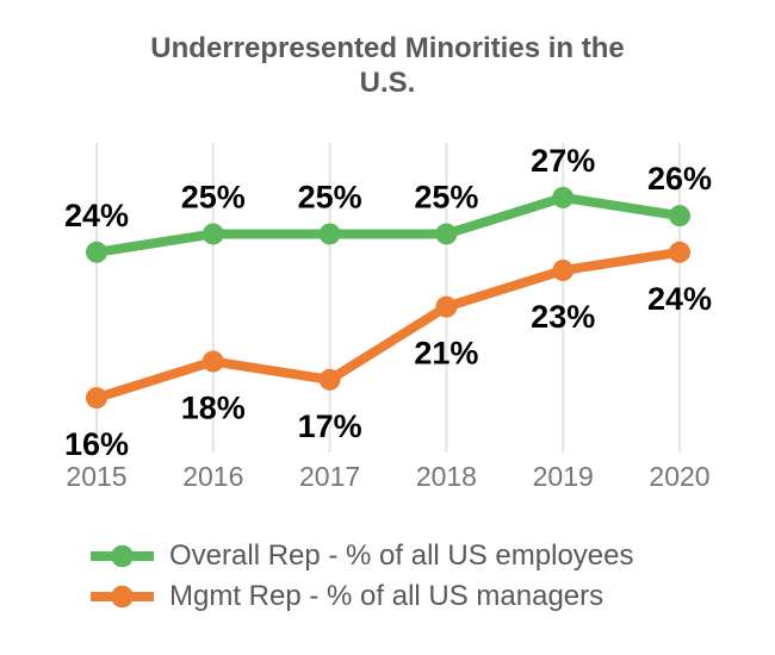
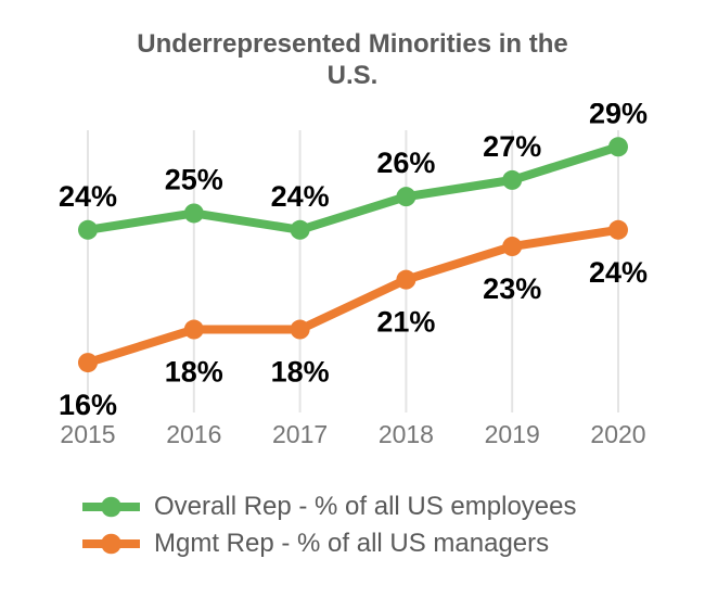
Overall Rep - % of all US employees/2017: 25% -> 24%
Mgmt Rep - % of all US managers/2017: 17% -> 18%
Overall Rep - % of all US employees/2018: 25% -> 26%
Overall Rep - % of all US employees/2020: 26% -> 29%
